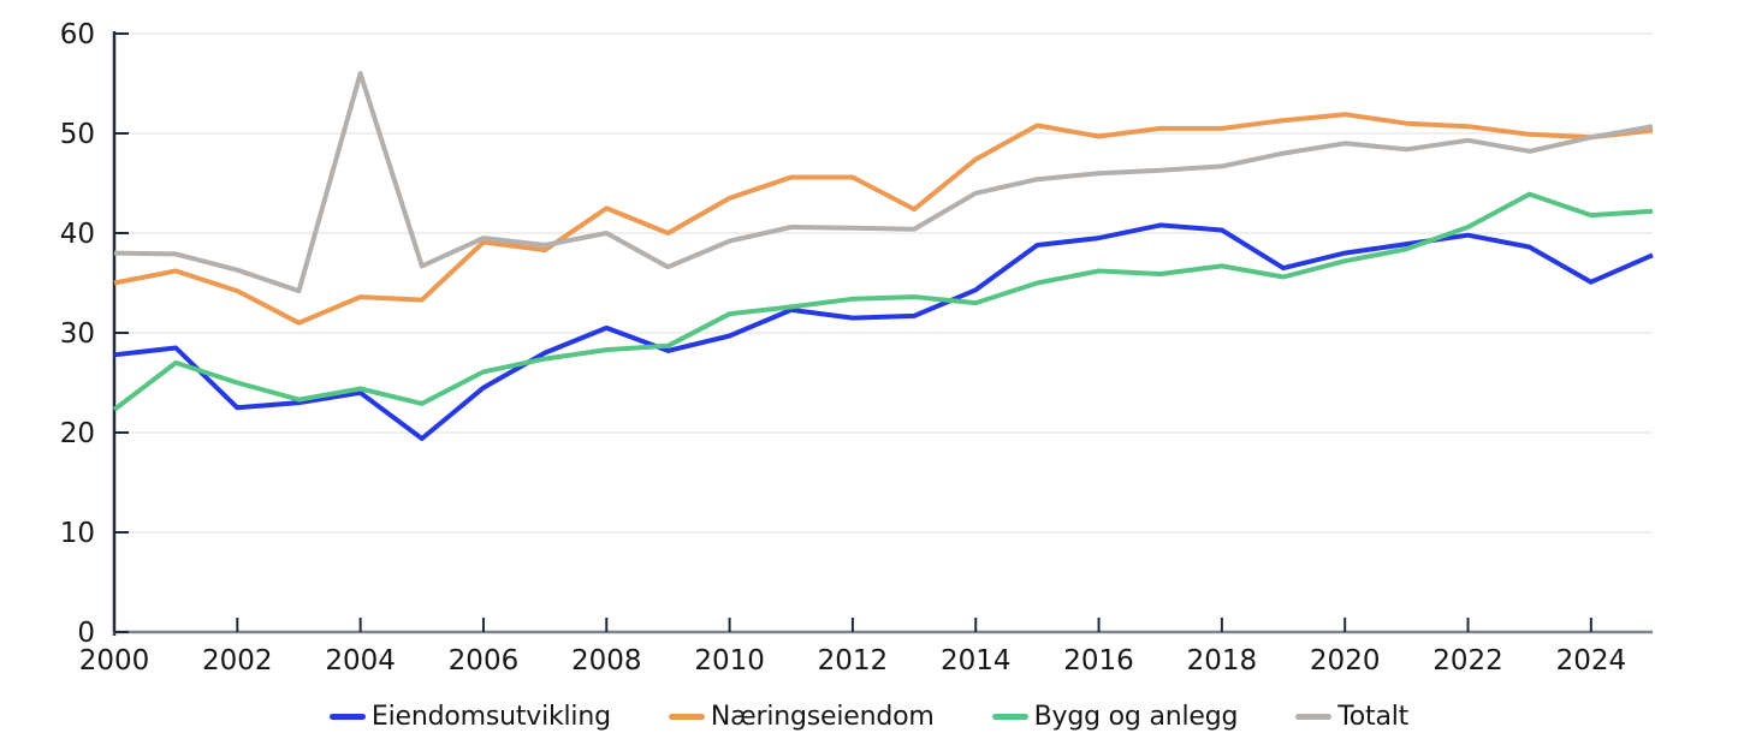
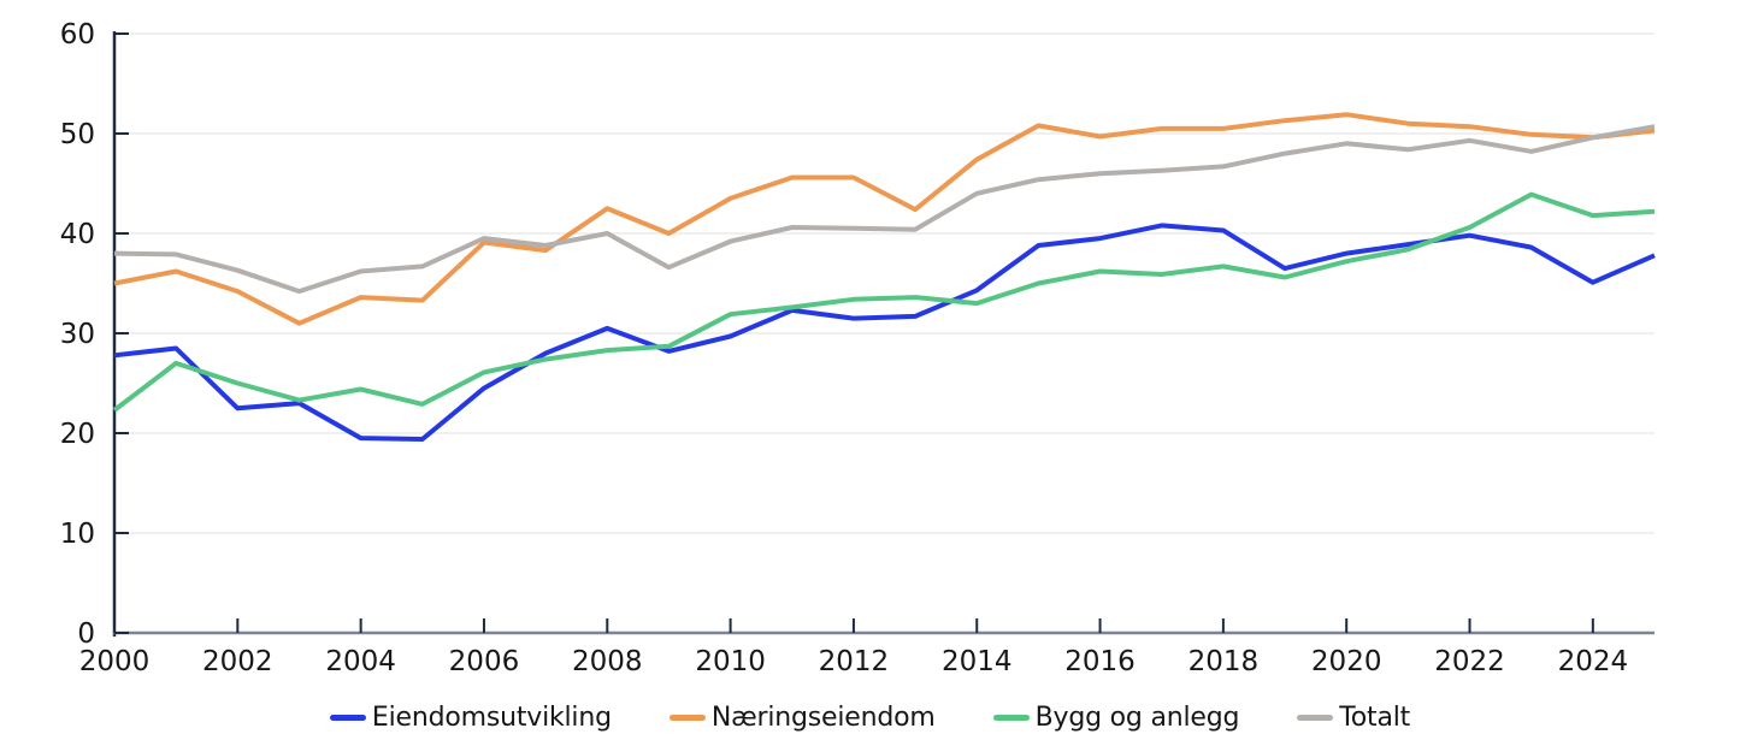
Eiendomsutvikling/2004: 24 -> 20
Totalt/2004: 56 -> 36
